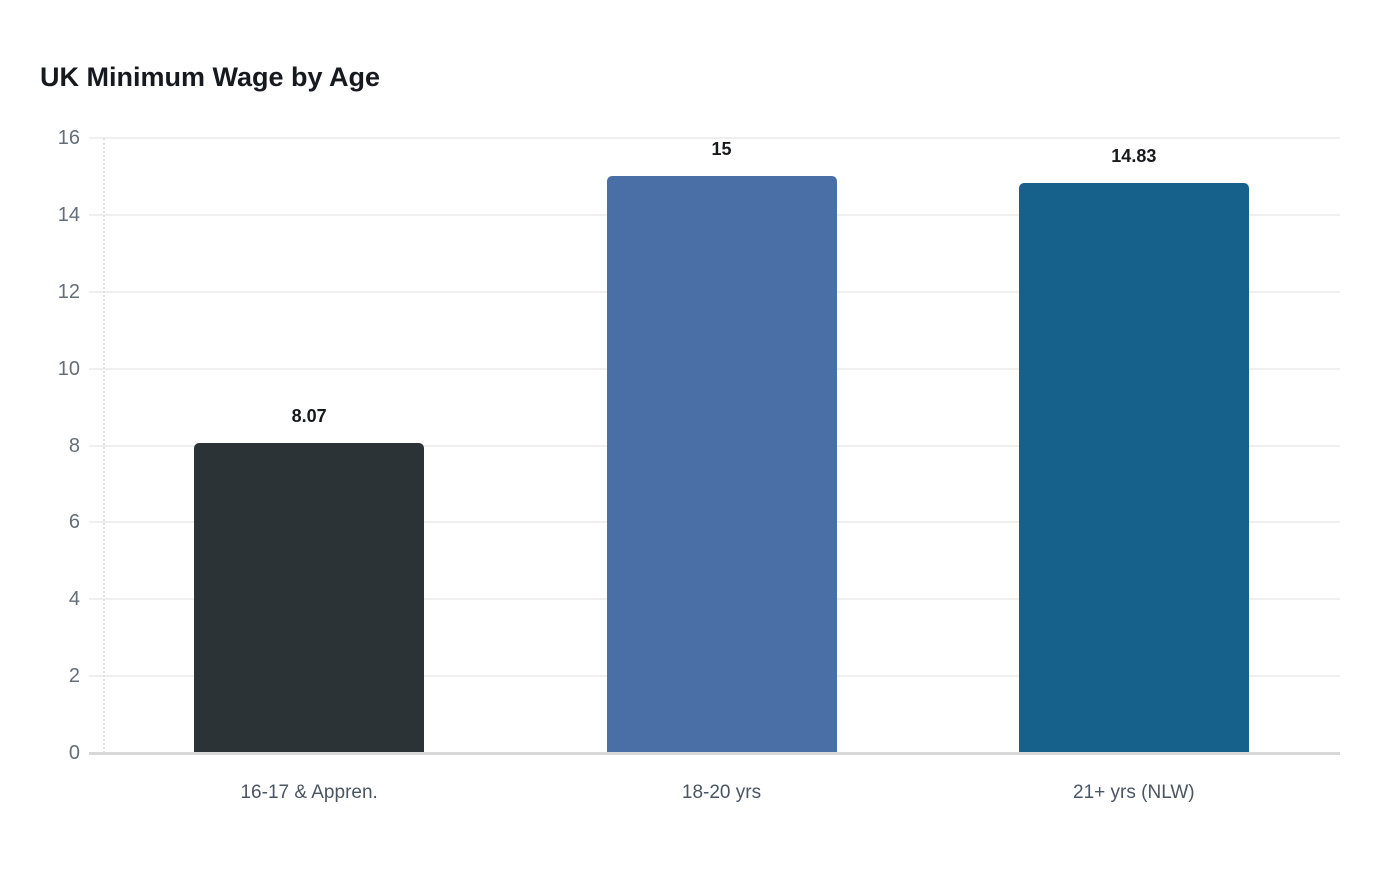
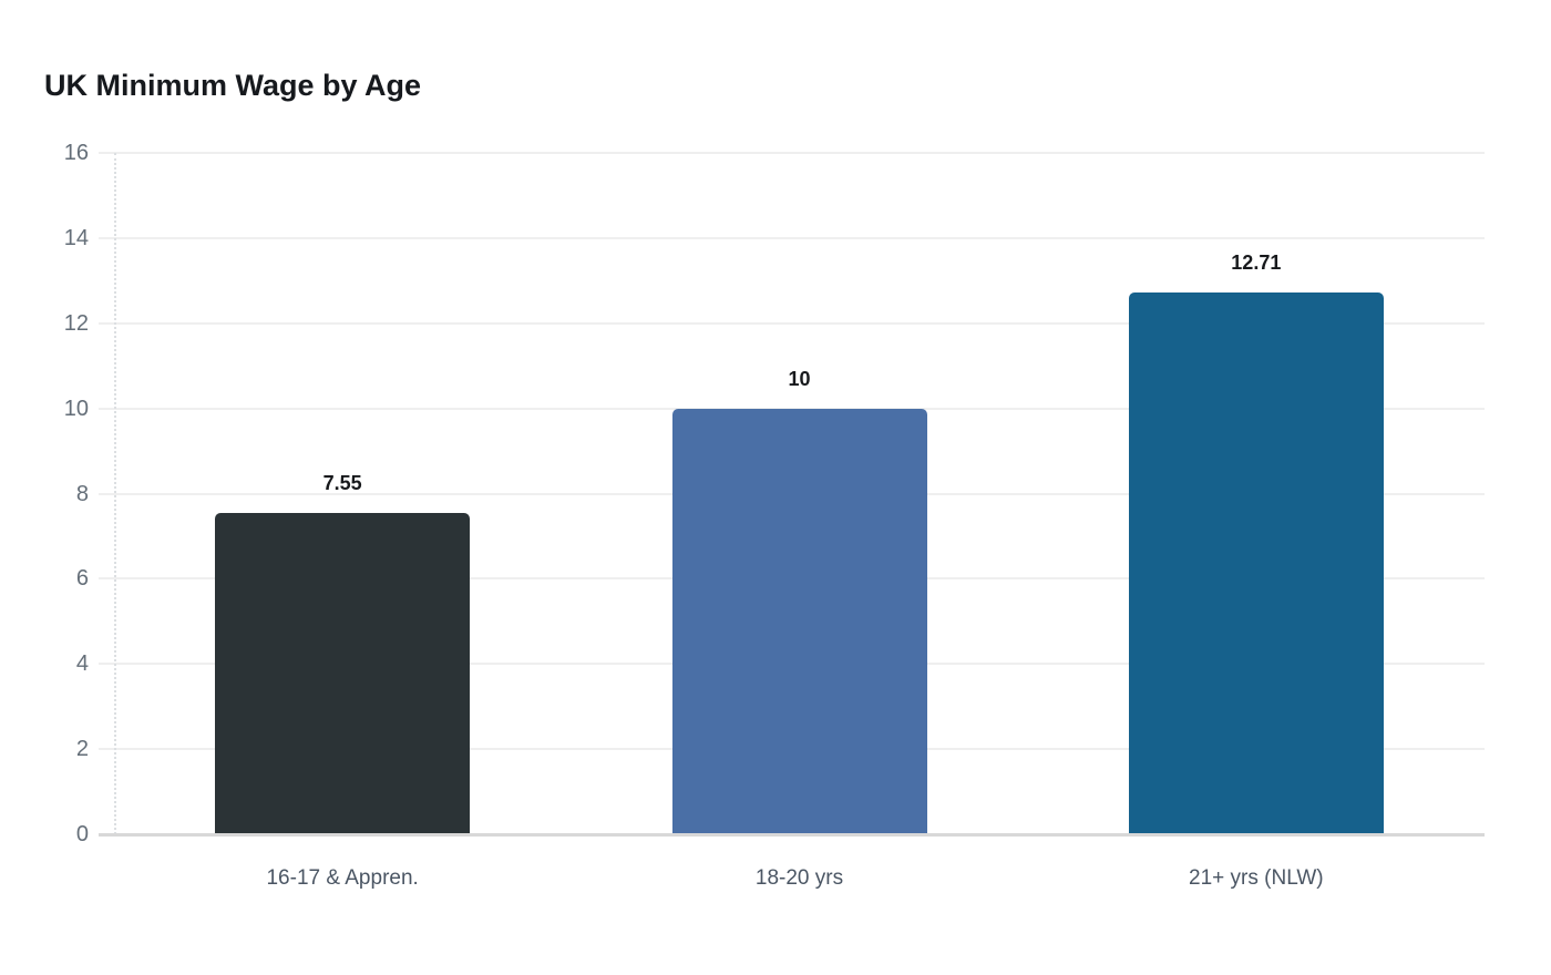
16-17 & Appren.: 8.07 -> 7.55
18-20 yrs: 15 -> 10
21+ yrs (NLW): 14.83 -> 12.71
